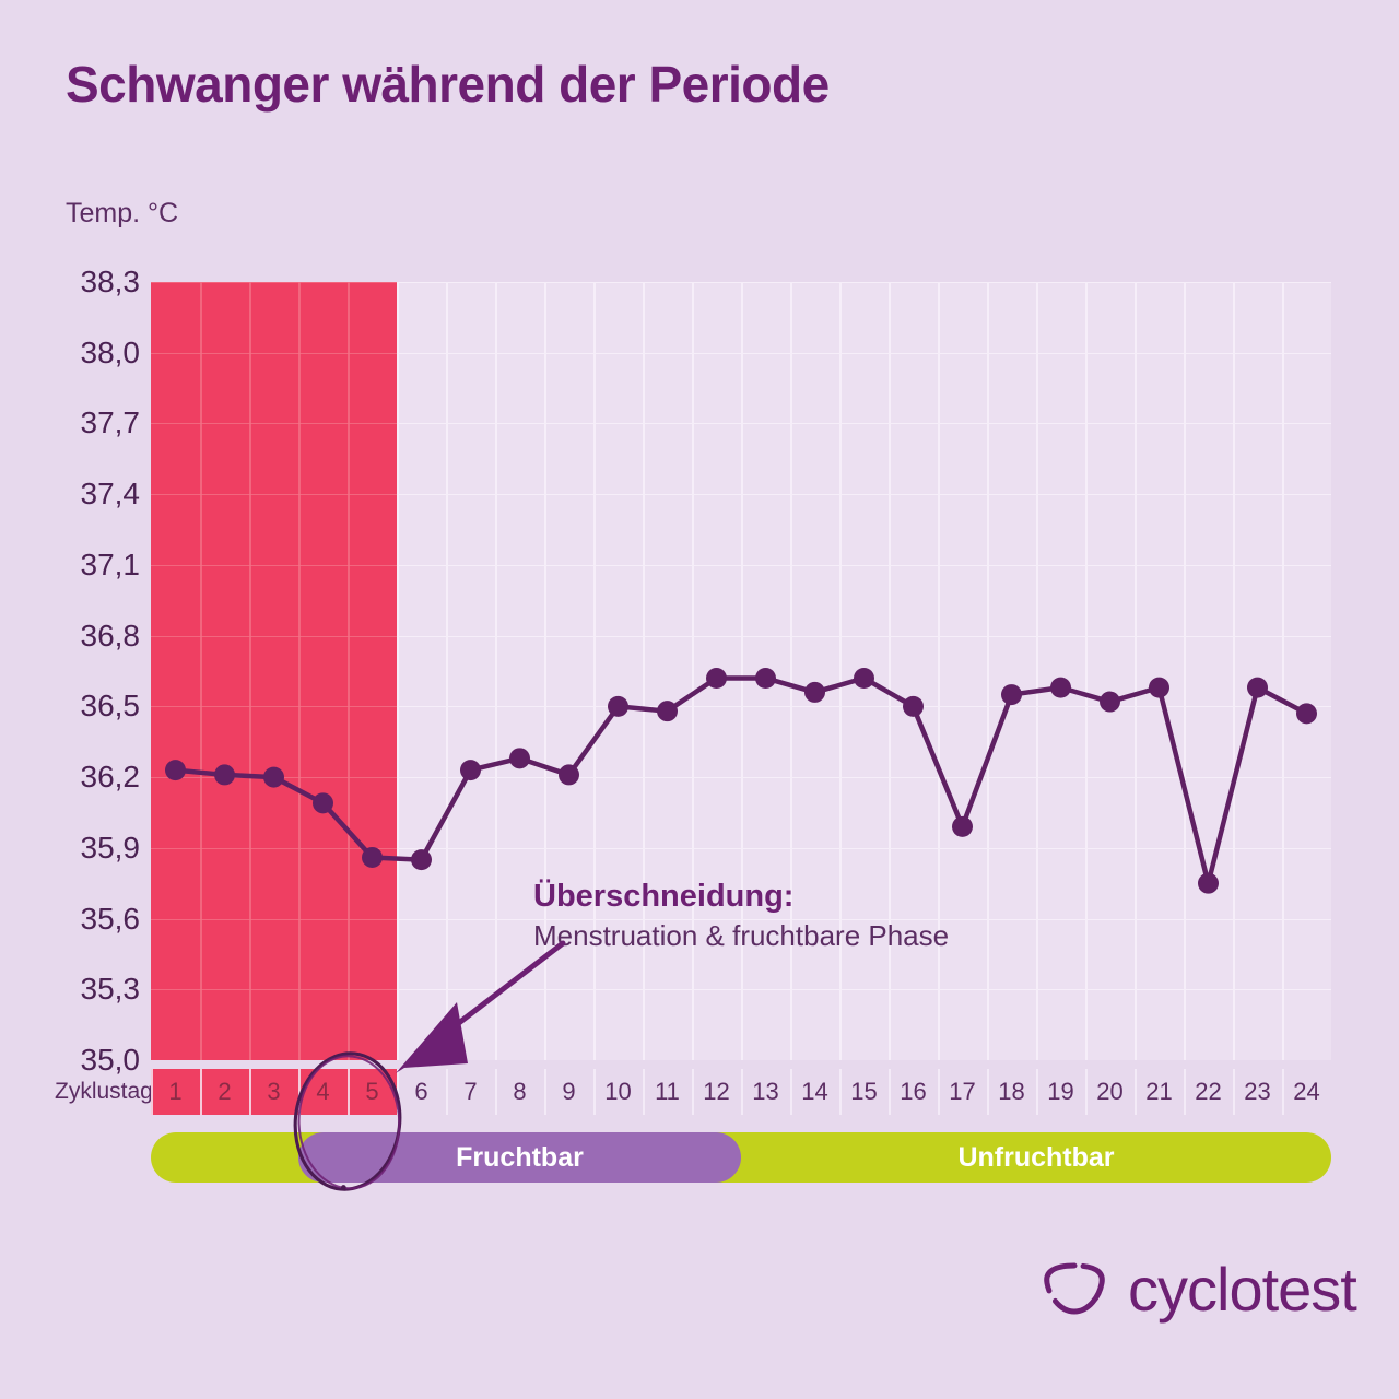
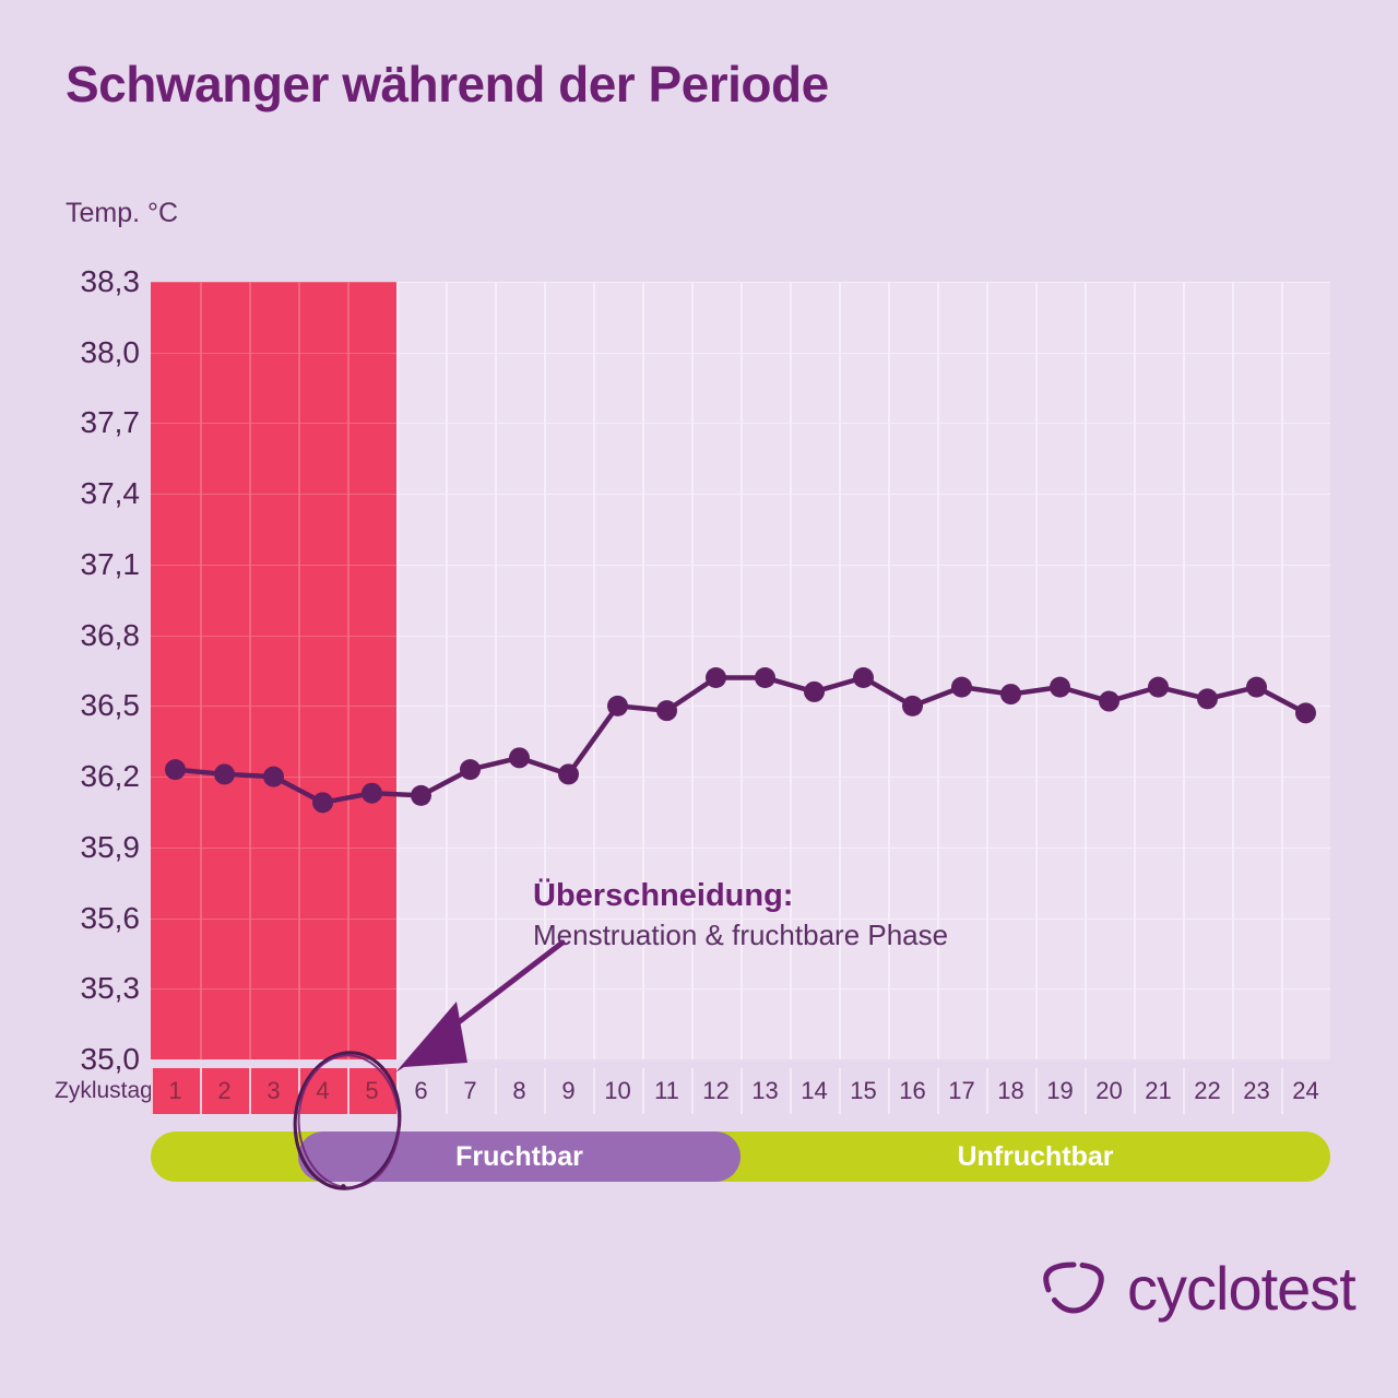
5: 35,86 -> 36,13
6: 35,85 -> 36,12
17: 35,99 -> 36,58
22: 35,75 -> 36,53
